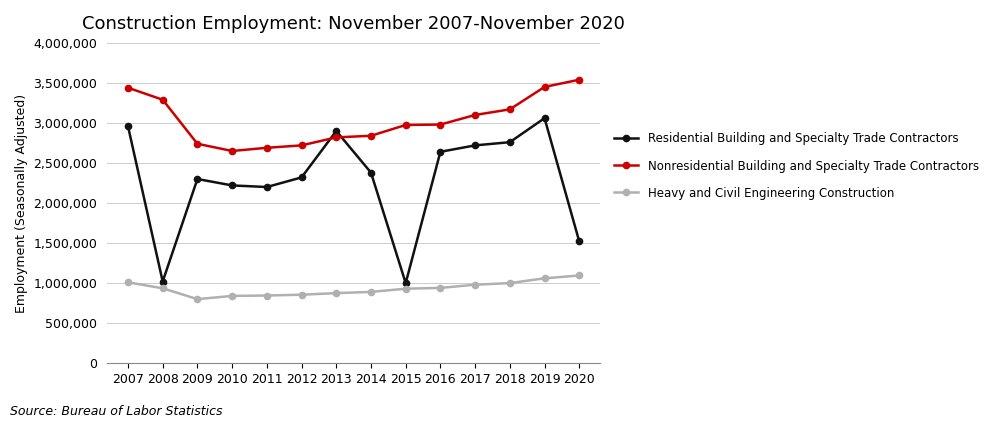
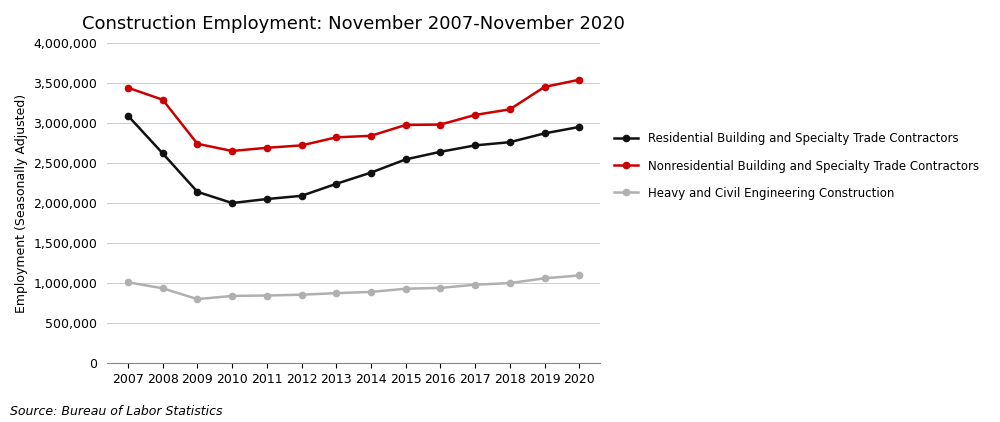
Residential Building and Specialty Trade Contractors/2007: 2,960,000 -> 3,090,000
Residential Building and Specialty Trade Contractors/2008: 1,020,000 -> 2,620,000
Residential Building and Specialty Trade Contractors/2009: 2,300,000 -> 2,140,000
Residential Building and Specialty Trade Contractors/2010: 2,220,000 -> 2,000,000
Residential Building and Specialty Trade Contractors/2011: 2,200,000 -> 2,050,000
Residential Building and Specialty Trade Contractors/2012: 2,320,000 -> 2,090,000
Residential Building and Specialty Trade Contractors/2013: 2,900,000 -> 2,240,000
Residential Building and Specialty Trade Contractors/2015: 1,000,000 -> 2,540,000
Residential Building and Specialty Trade Contractors/2019: 3,060,000 -> 2,870,000
Residential Building and Specialty Trade Contractors/2020: 1,520,000 -> 2,950,000
